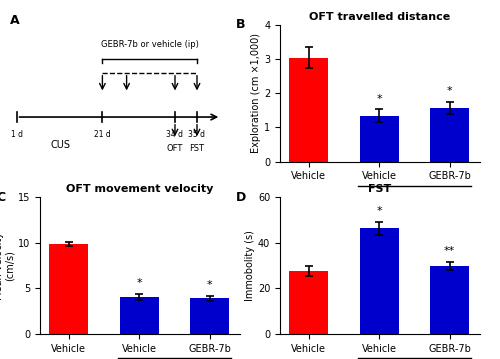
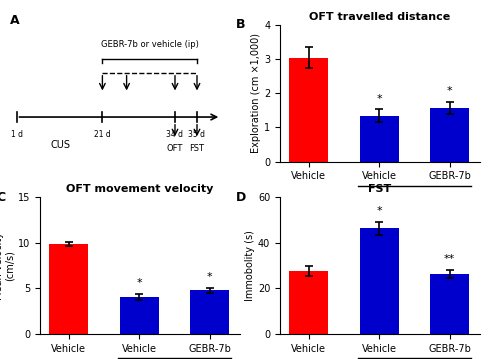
OFT movement velocity/GEBR-7b: 3.9 -> 4.8
FST/GEBR-7b: 30.0 -> 26.5
